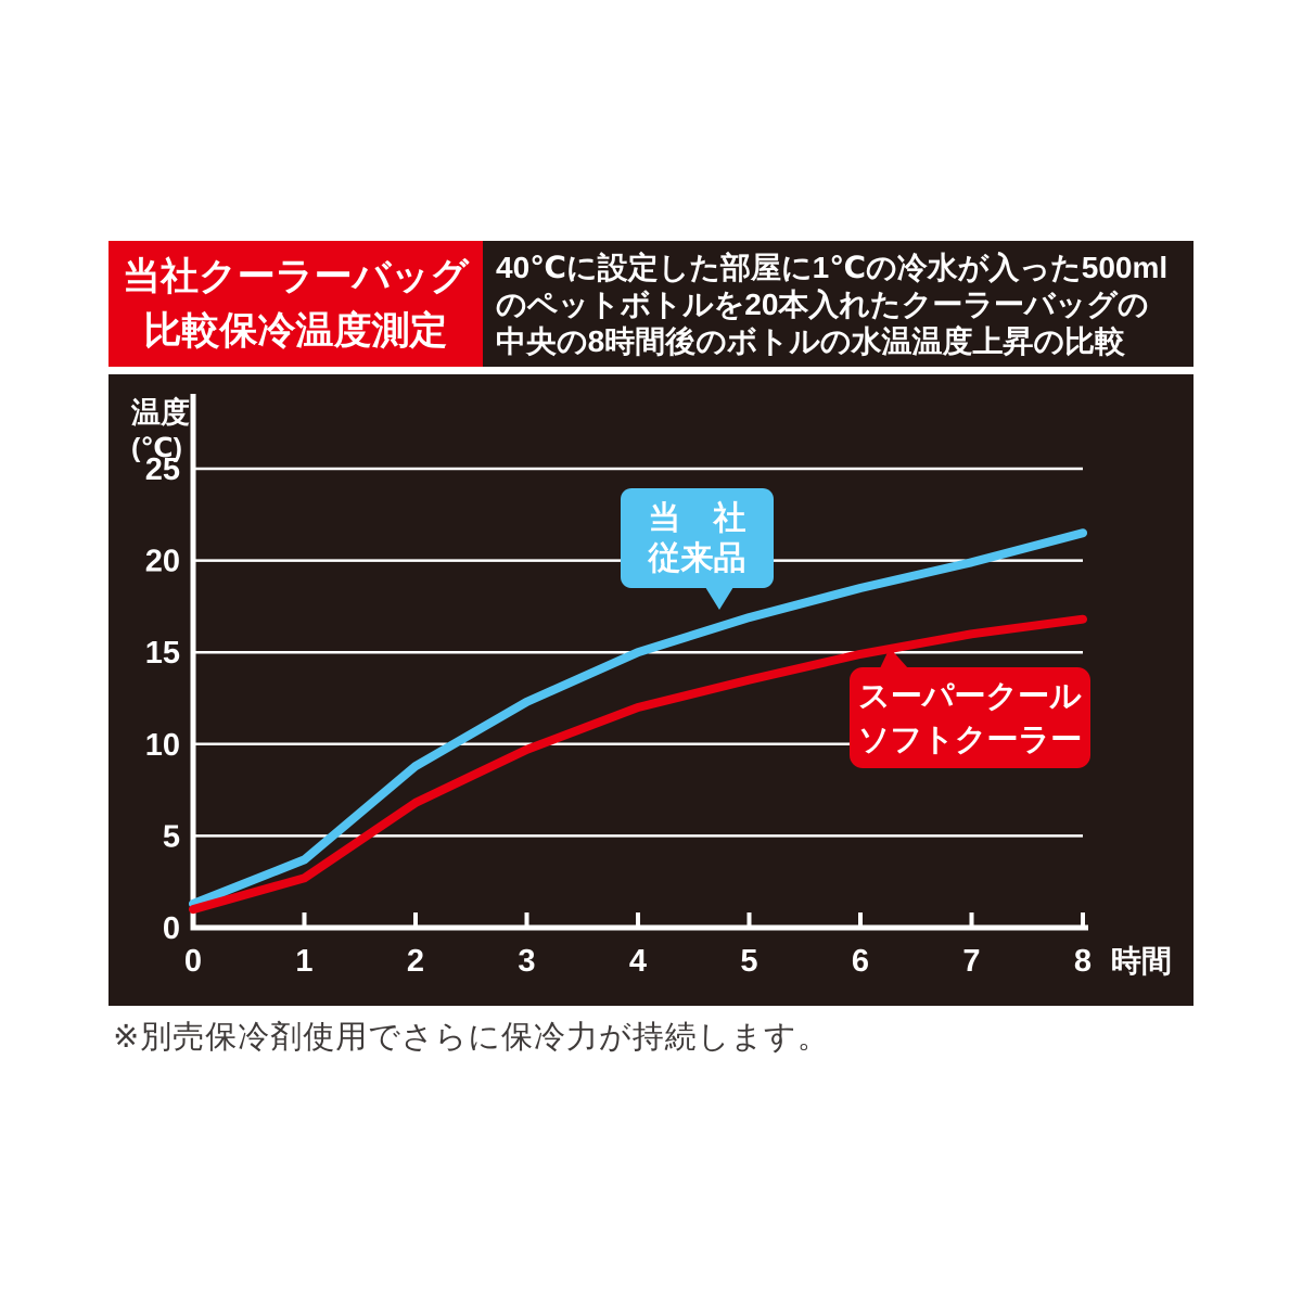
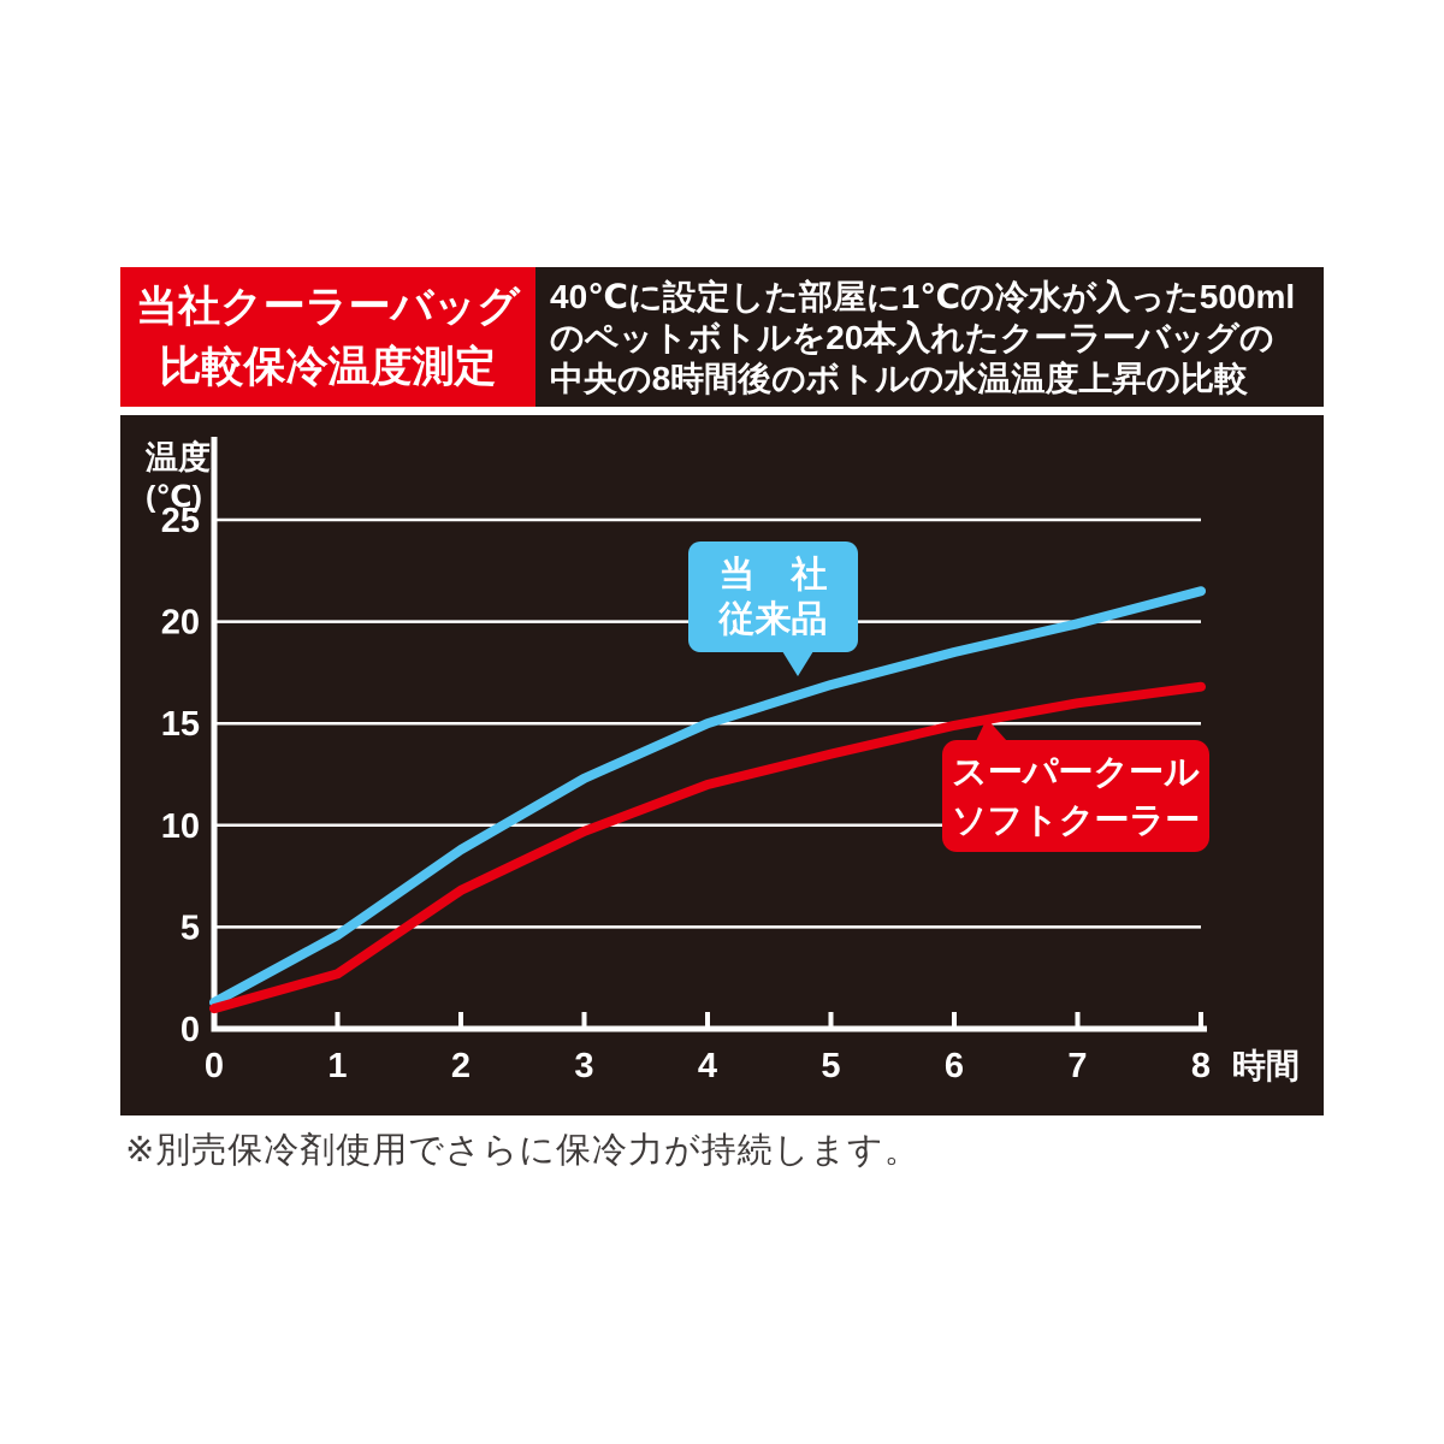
当社従来品/1: 3.7 -> 4.6
